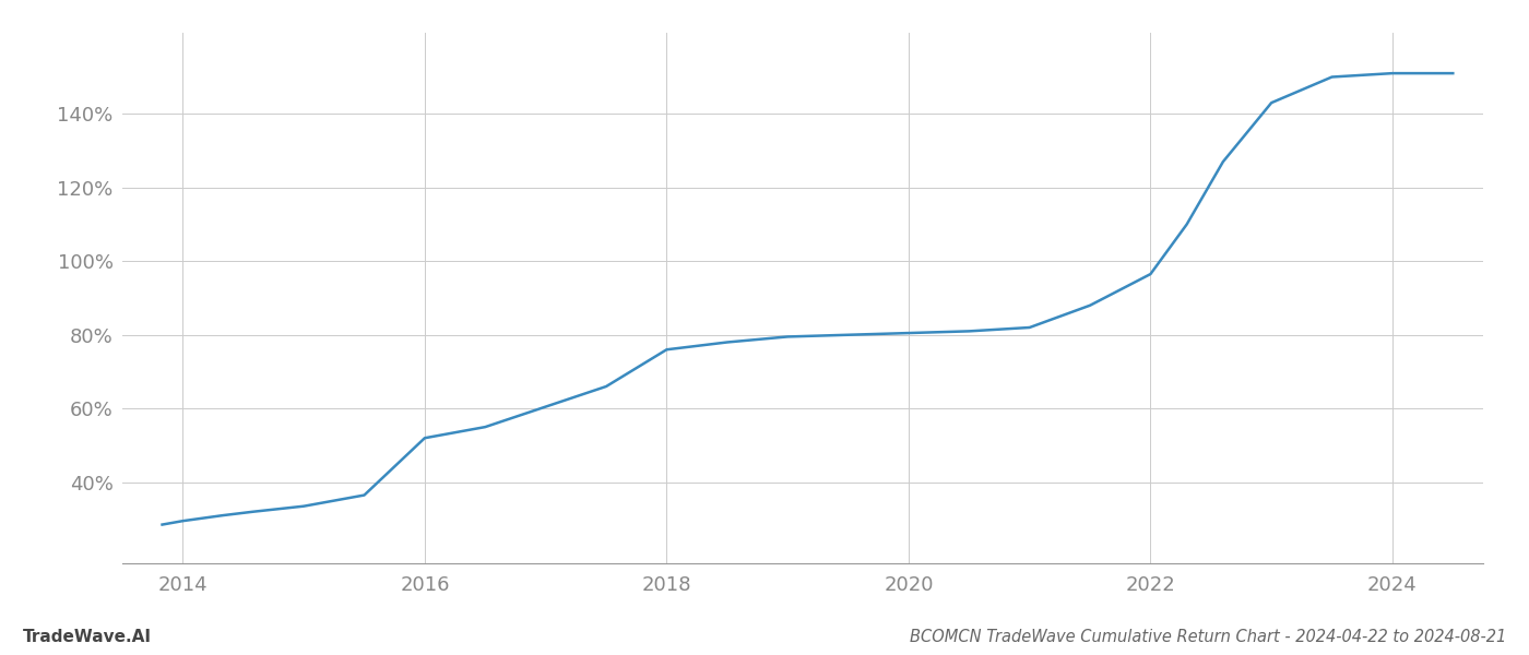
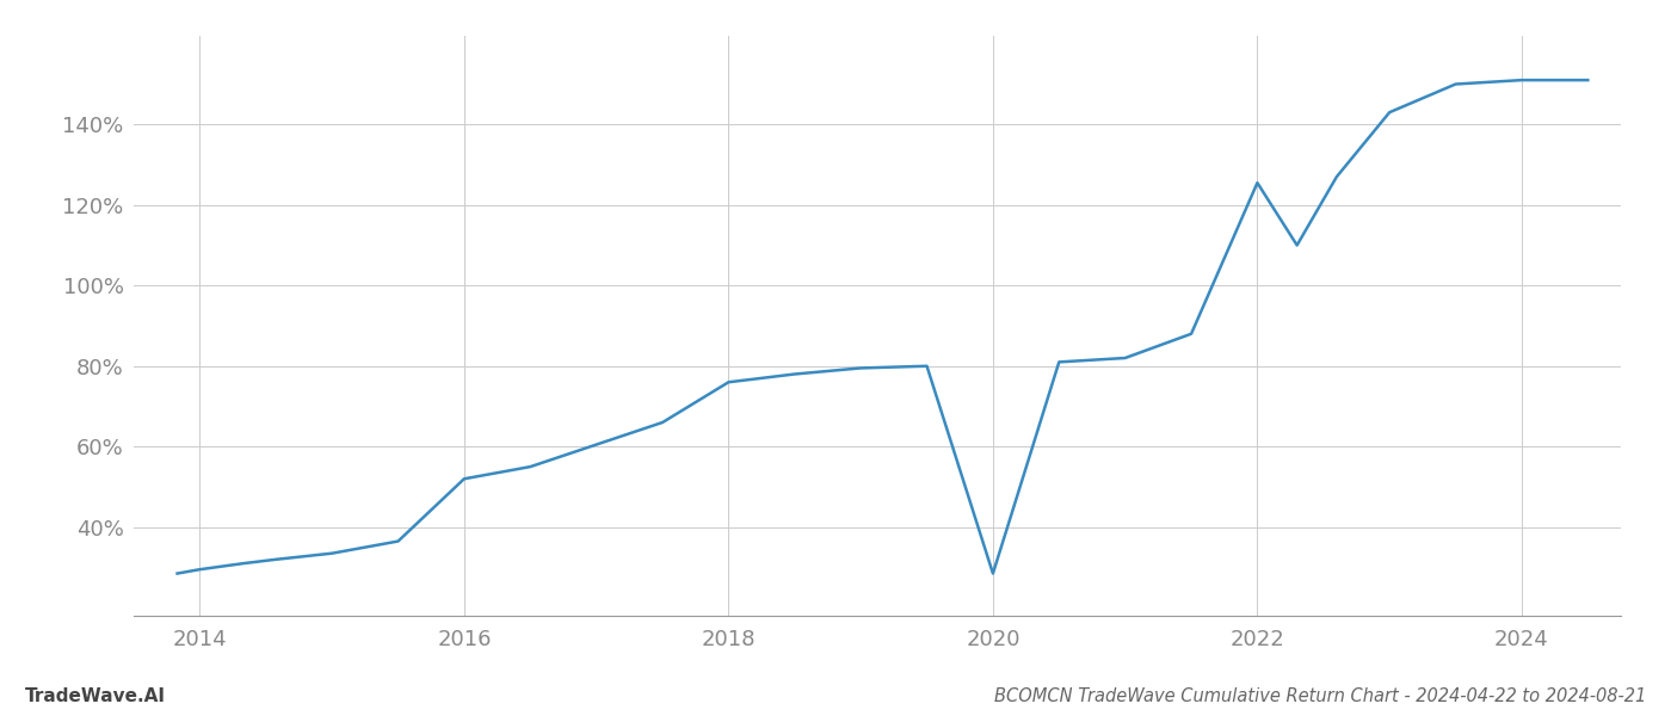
2020: 80.5% -> 28.5%
2022: 96.5% -> 125.5%
